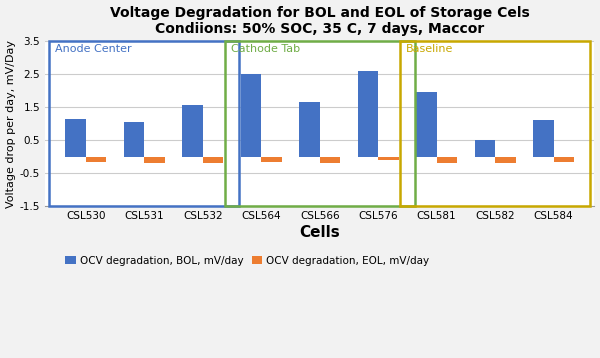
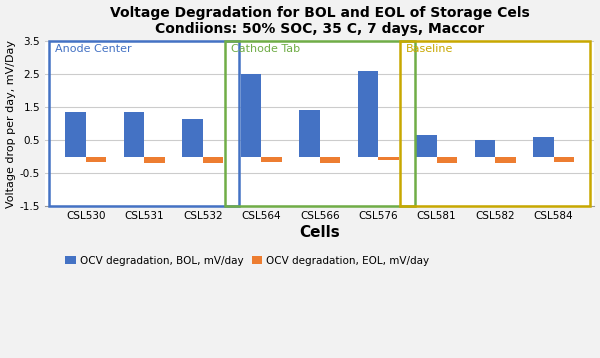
OCV degradation, BOL, mV/day/CSL530: 1.15 -> 1.35
OCV degradation, BOL, mV/day/CSL531: 1.05 -> 1.35
OCV degradation, BOL, mV/day/CSL532: 1.55 -> 1.15
OCV degradation, BOL, mV/day/CSL566: 1.65 -> 1.42
OCV degradation, BOL, mV/day/CSL581: 1.95 -> 0.65
OCV degradation, BOL, mV/day/CSL584: 1.10 -> 0.60
